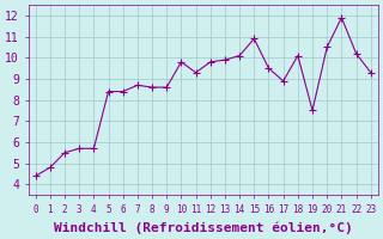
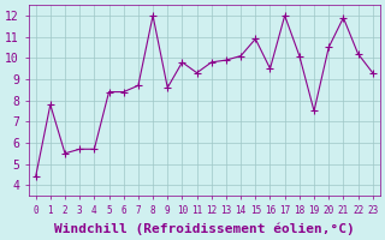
1: 4.8 -> 7.8
8: 8.6 -> 12.0
17: 8.9 -> 12.0
